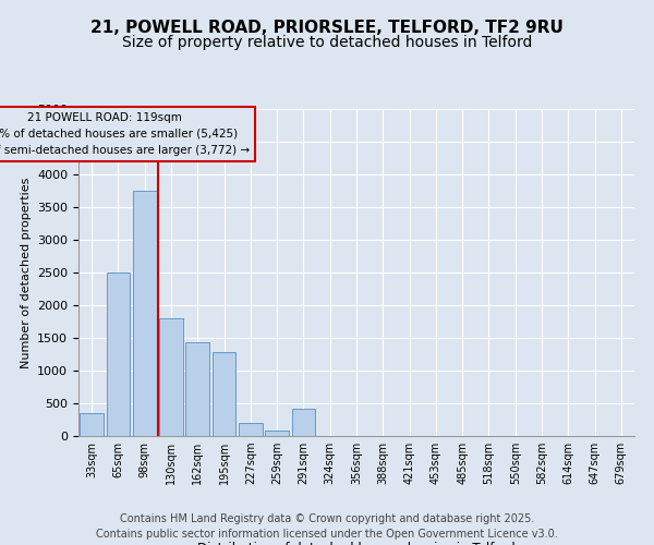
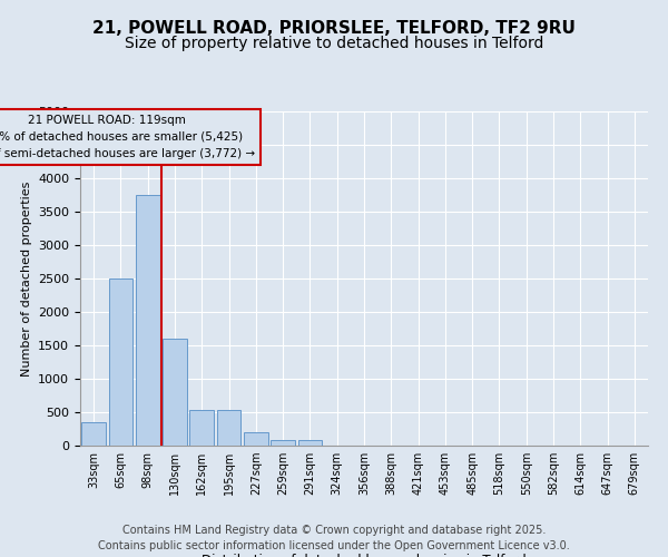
130sqm: 1800 -> 1600
162sqm: 1440 -> 530
195sqm: 1280 -> 530
291sqm: 420 -> 80
